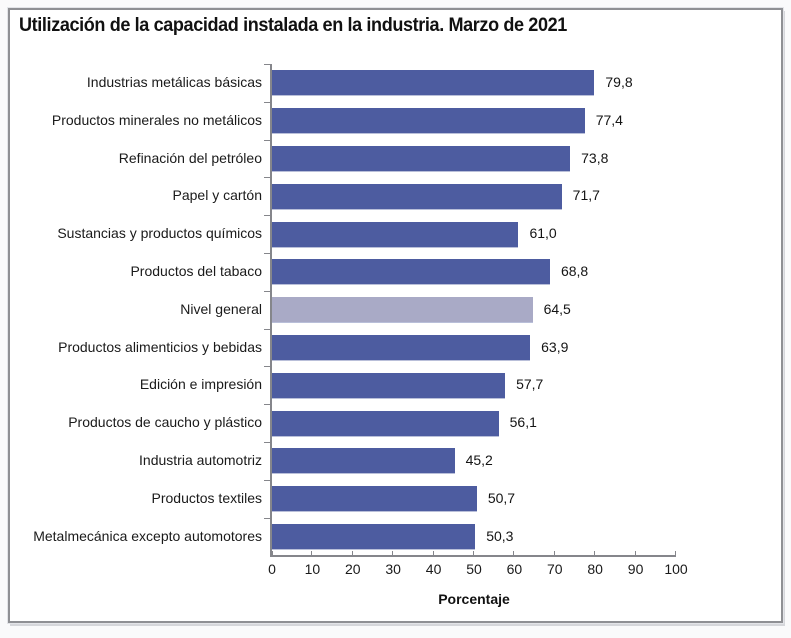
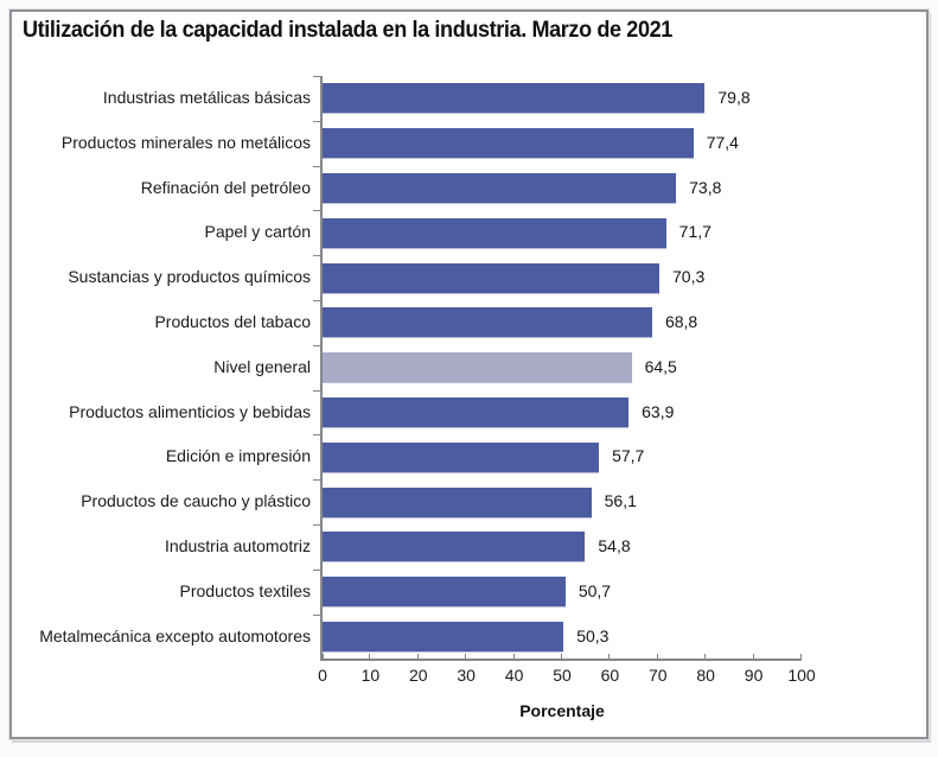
Sustancias y productos químicos: 61,0 -> 70,3
Industria automotriz: 45,2 -> 54,8
